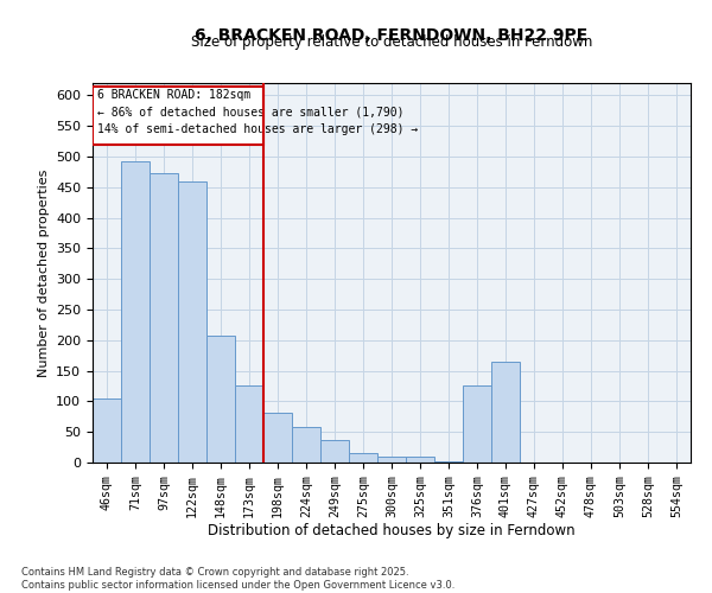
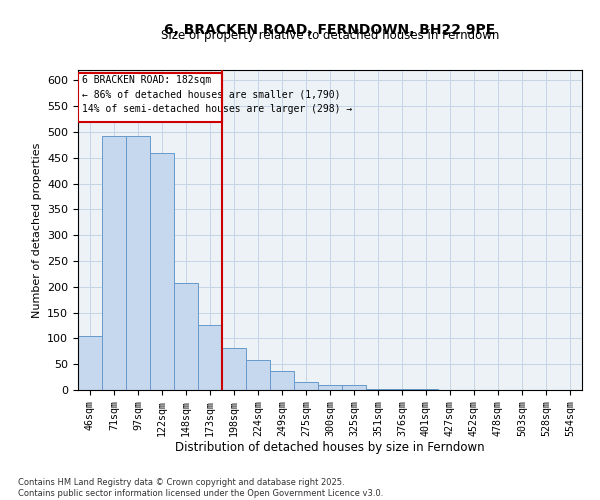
97sqm: 472 -> 492
376sqm: 126 -> 1
401sqm: 164 -> 1
